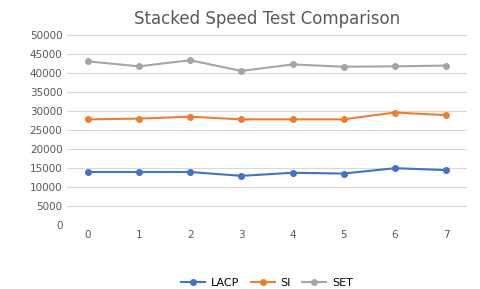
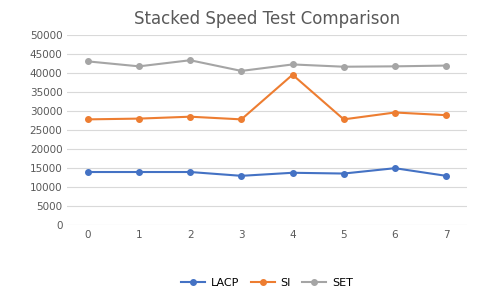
SI/4: 27800 -> 39500
LACP/7: 14500 -> 13000
